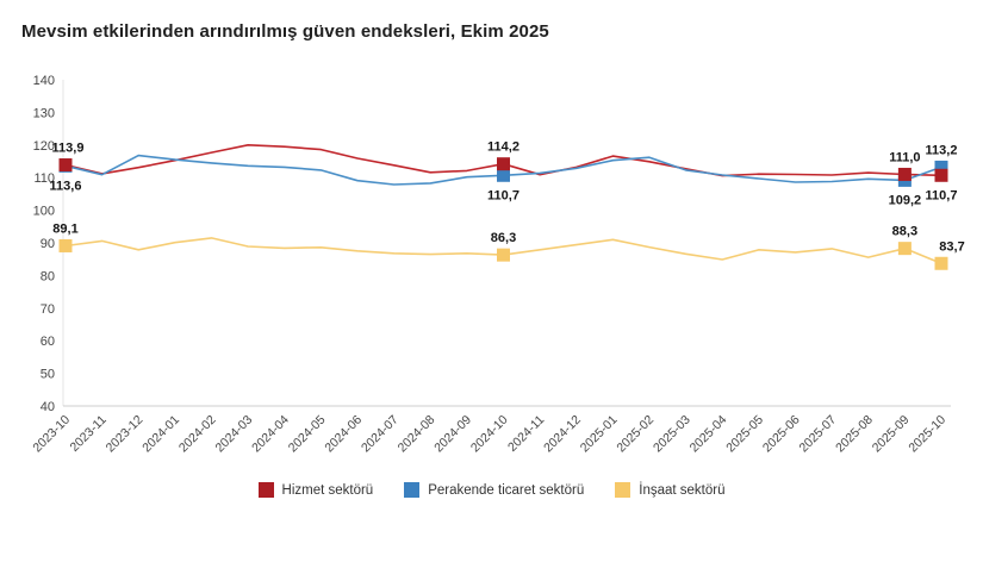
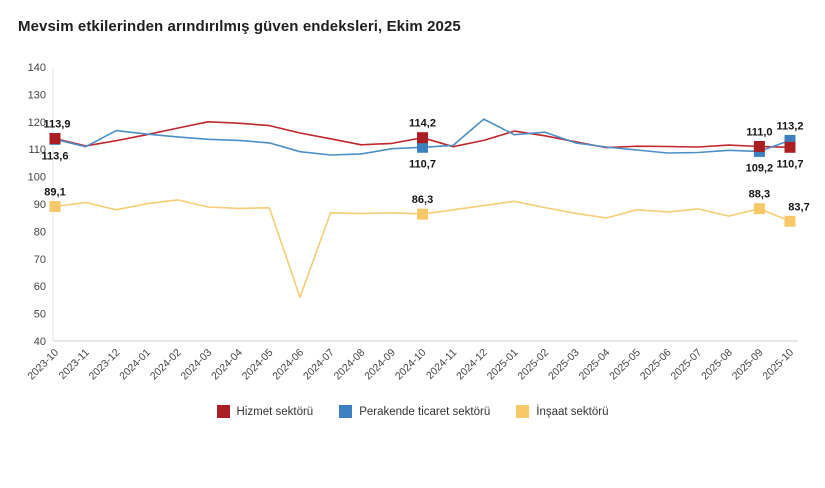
İnşaat sektörü/2024-06: 88 -> 56
Perakende ticaret sektörü/2024-12: 113 -> 121
